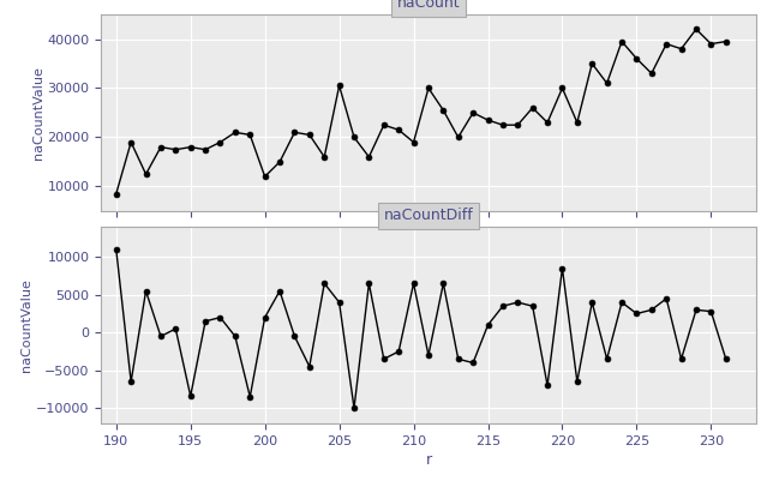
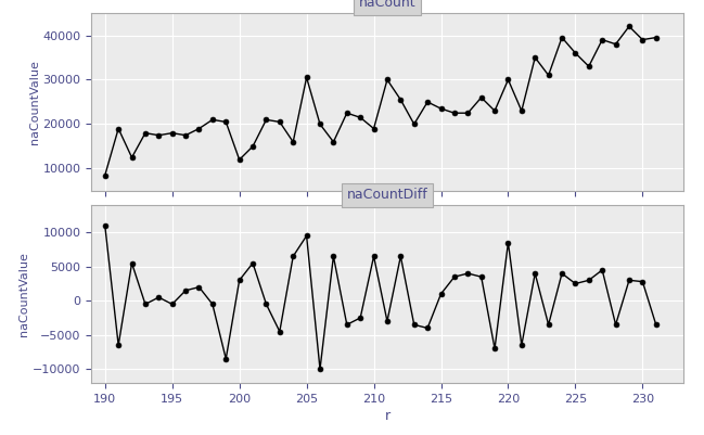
naCountDiff/195: -8400 -> -500
naCountDiff/200: 2000 -> 3000
naCountDiff/205: 4000 -> 9500
